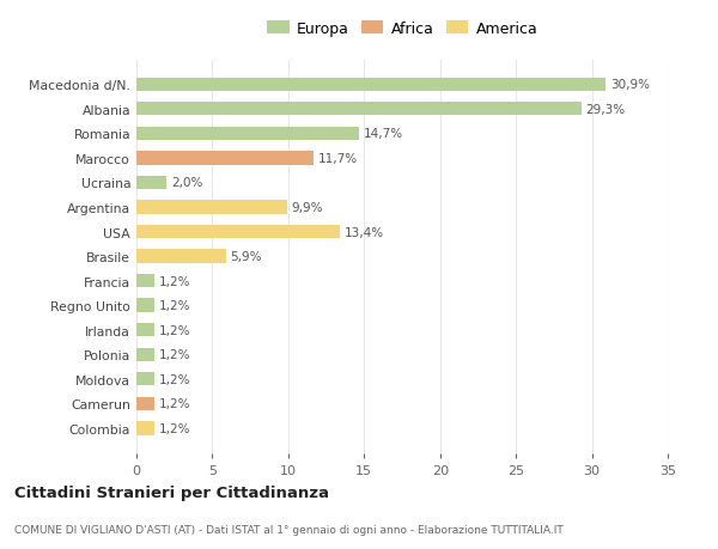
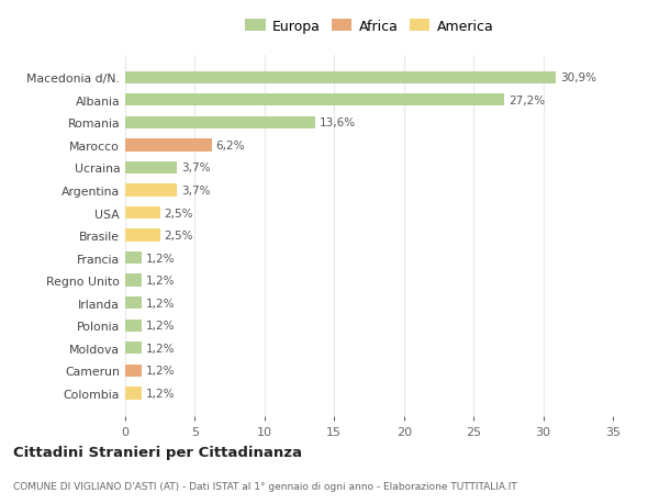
Albania: 29,3% -> 27,2%
Romania: 14,7% -> 13,6%
Marocco: 11,7% -> 6,2%
Ucraina: 2,0% -> 3,7%
Argentina: 9,9% -> 3,7%
USA: 13,4% -> 2,5%
Brasile: 5,9% -> 2,5%
